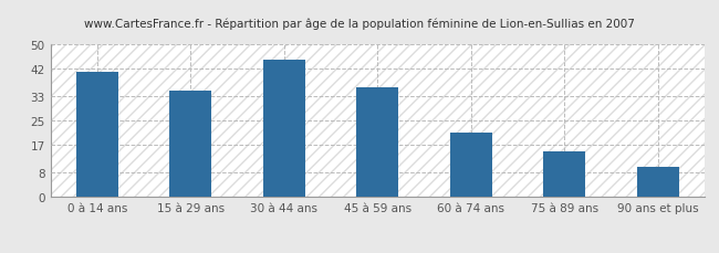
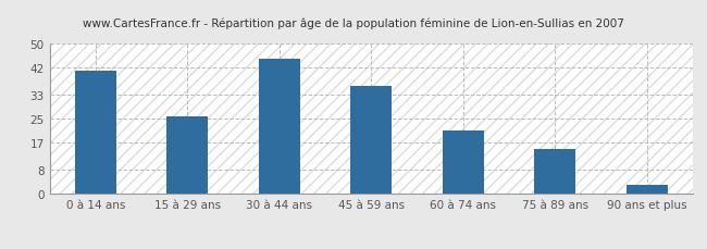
15 à 29 ans: 35 -> 26
90 ans et plus: 10 -> 3
